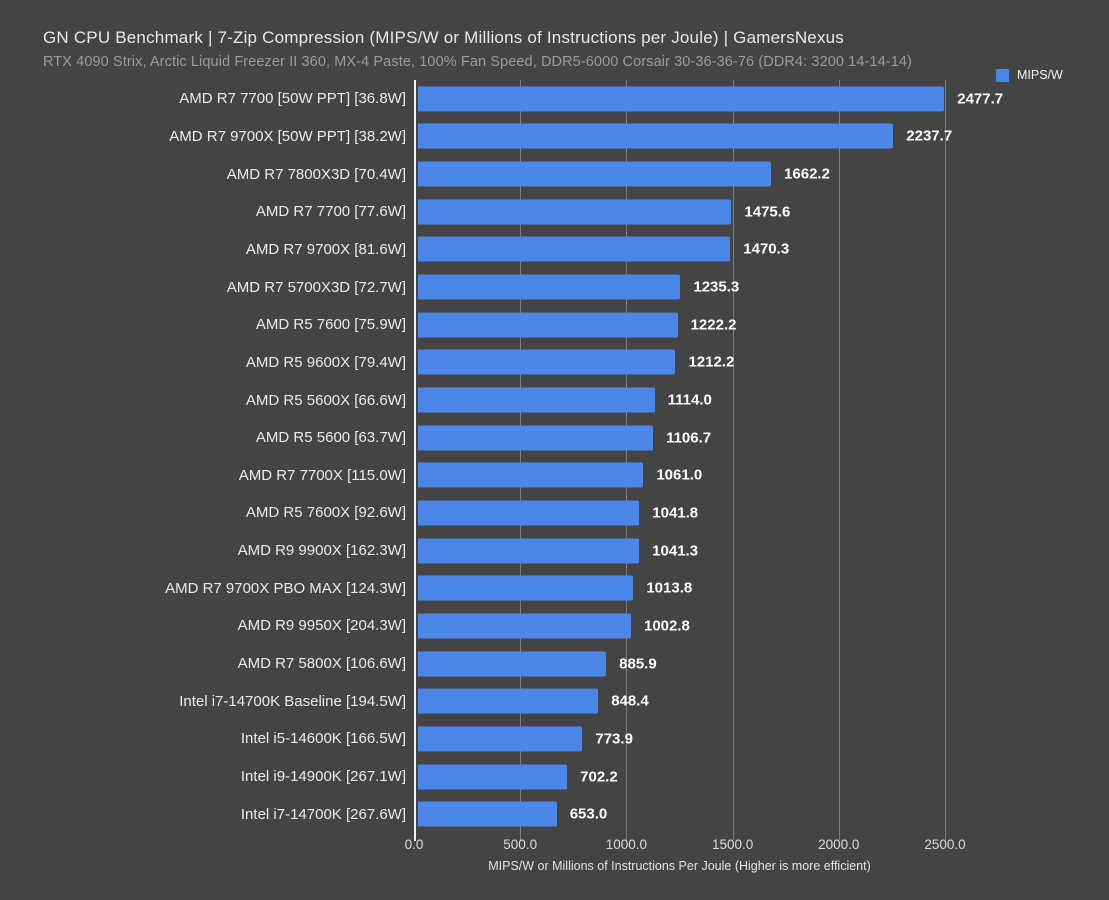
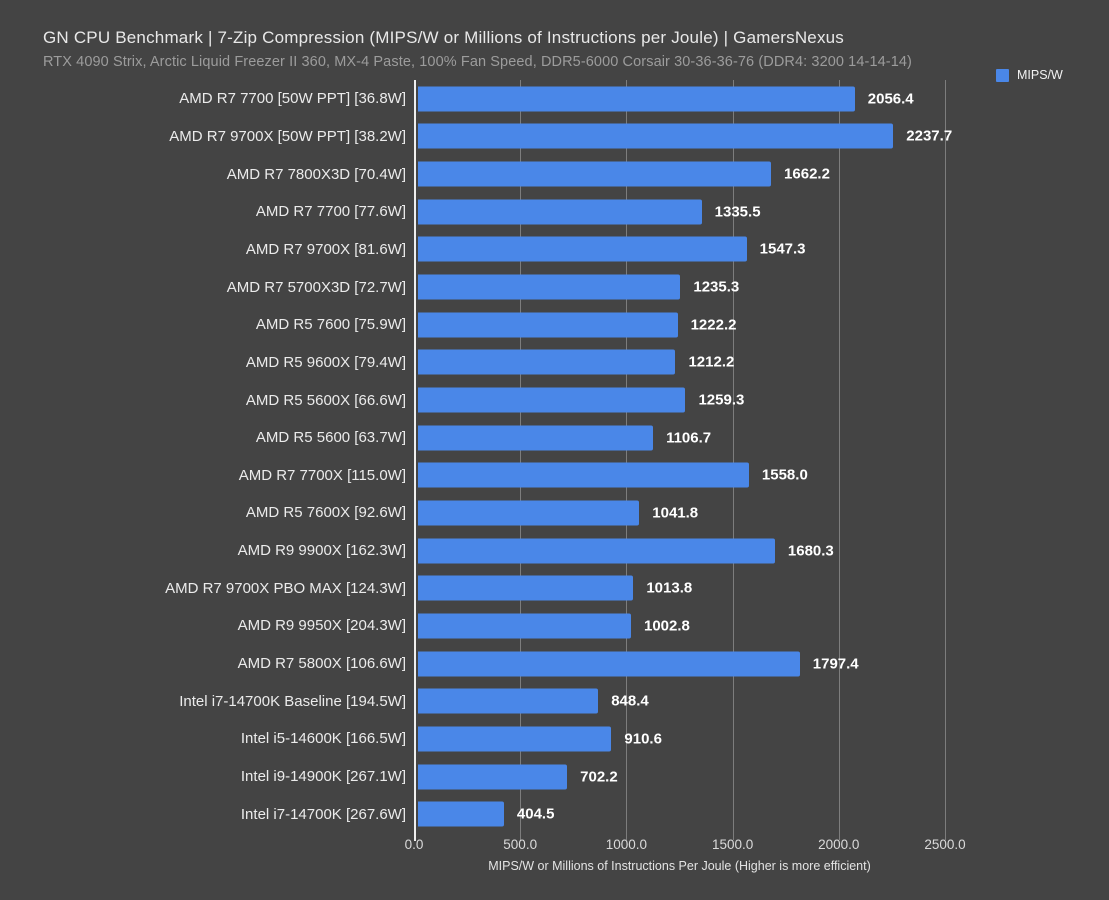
AMD R7 7700 [50W PPT] [36.8W]: 2477.7 -> 2056.4
AMD R7 7700 [77.6W]: 1475.6 -> 1335.5
AMD R7 9700X [81.6W]: 1470.3 -> 1547.3
AMD R5 5600X [66.6W]: 1114.0 -> 1259.3
AMD R7 7700X [115.0W]: 1061.0 -> 1558.0
AMD R9 9900X [162.3W]: 1041.3 -> 1680.3
AMD R7 5800X [106.6W]: 885.9 -> 1797.4
Intel i5-14600K [166.5W]: 773.9 -> 910.6
Intel i7-14700K [267.6W]: 653.0 -> 404.5
